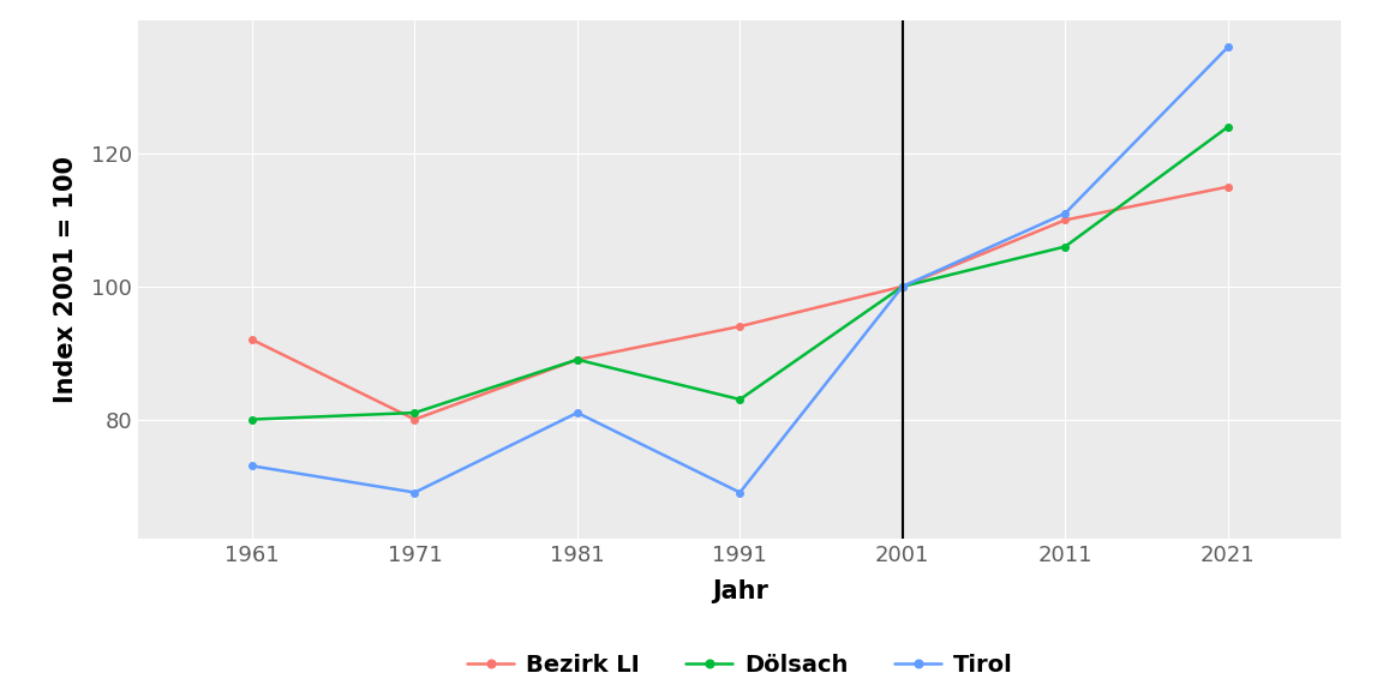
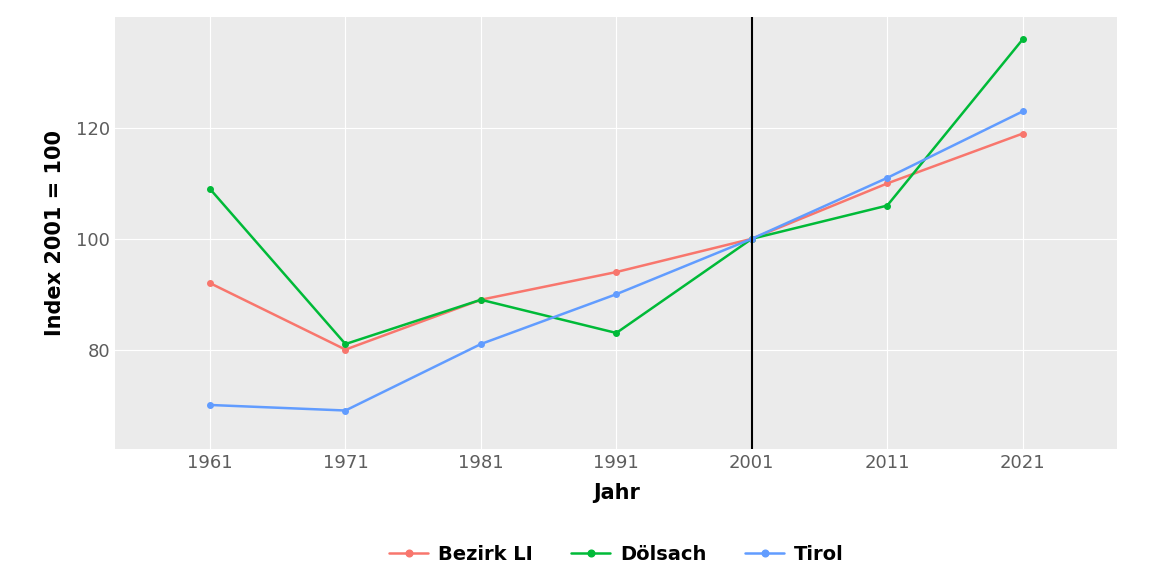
Dölsach/1961: 80 -> 109
Tirol/1961: 73 -> 70
Tirol/1991: 69 -> 90
Bezirk LI/2021: 115 -> 119
Dölsach/2021: 124 -> 136
Tirol/2021: 136 -> 123
